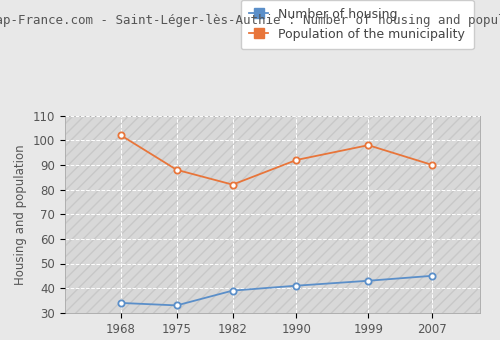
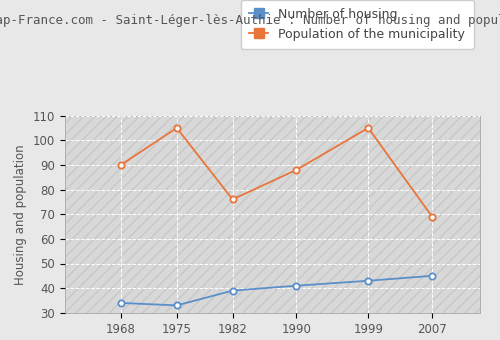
Population of the municipality/1968: 102 -> 90
Population of the municipality/1975: 88 -> 105
Population of the municipality/1982: 82 -> 76
Population of the municipality/1990: 92 -> 88
Population of the municipality/1999: 98 -> 105
Population of the municipality/2007: 90 -> 69
